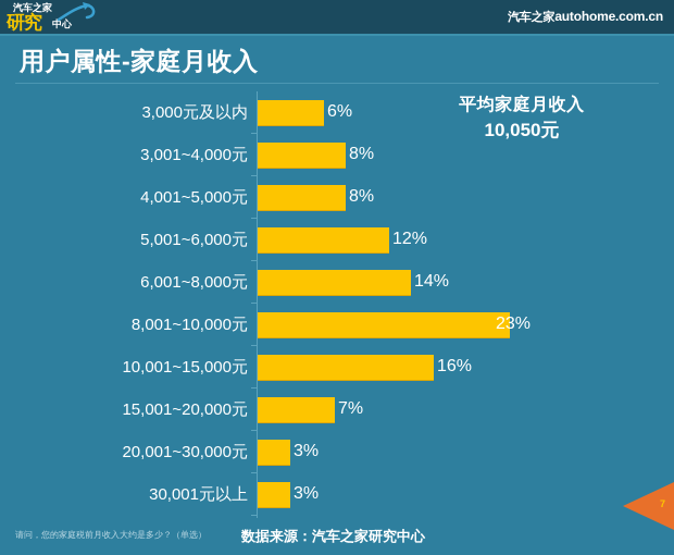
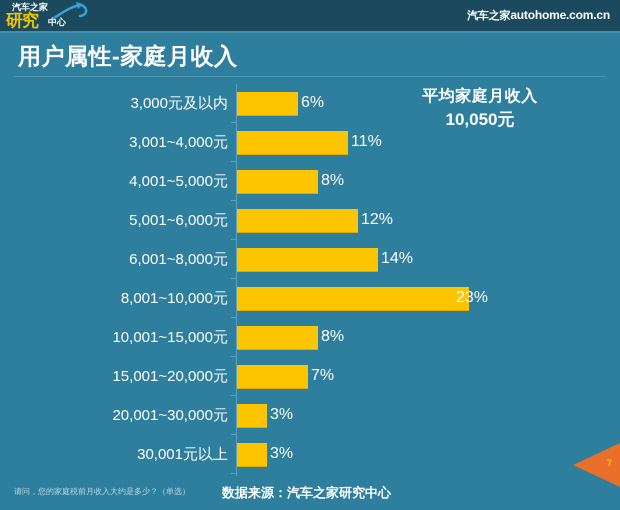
3,001~4,000元: 8% -> 11%
10,001~15,000元: 16% -> 8%
